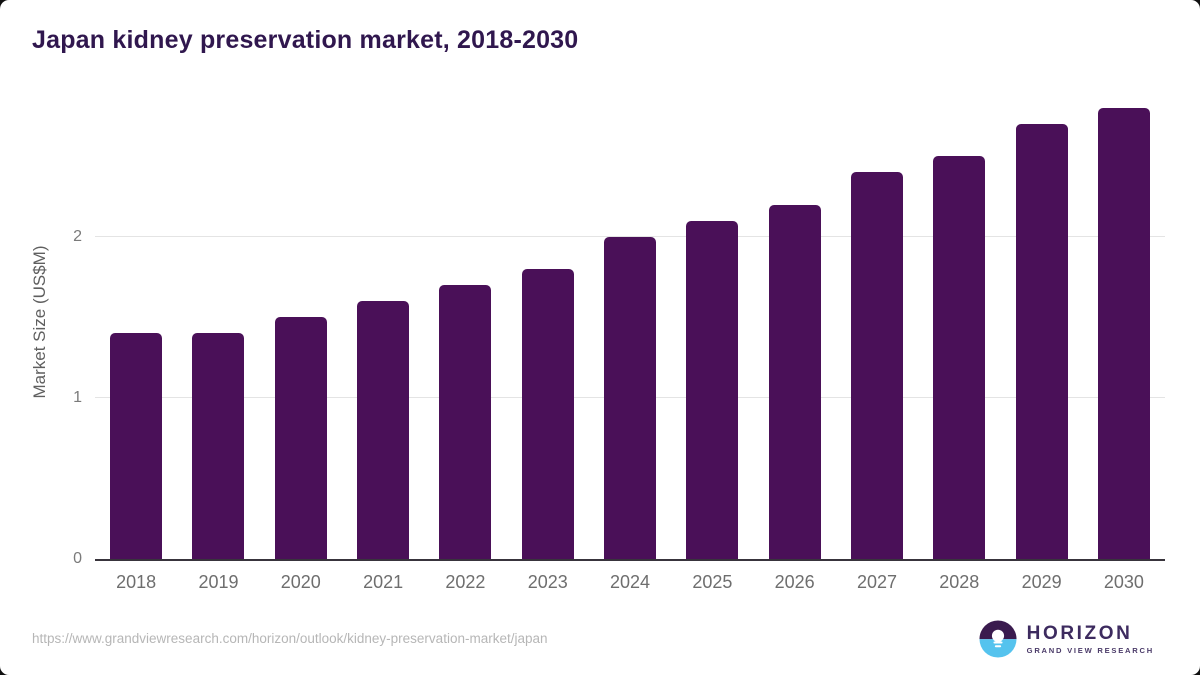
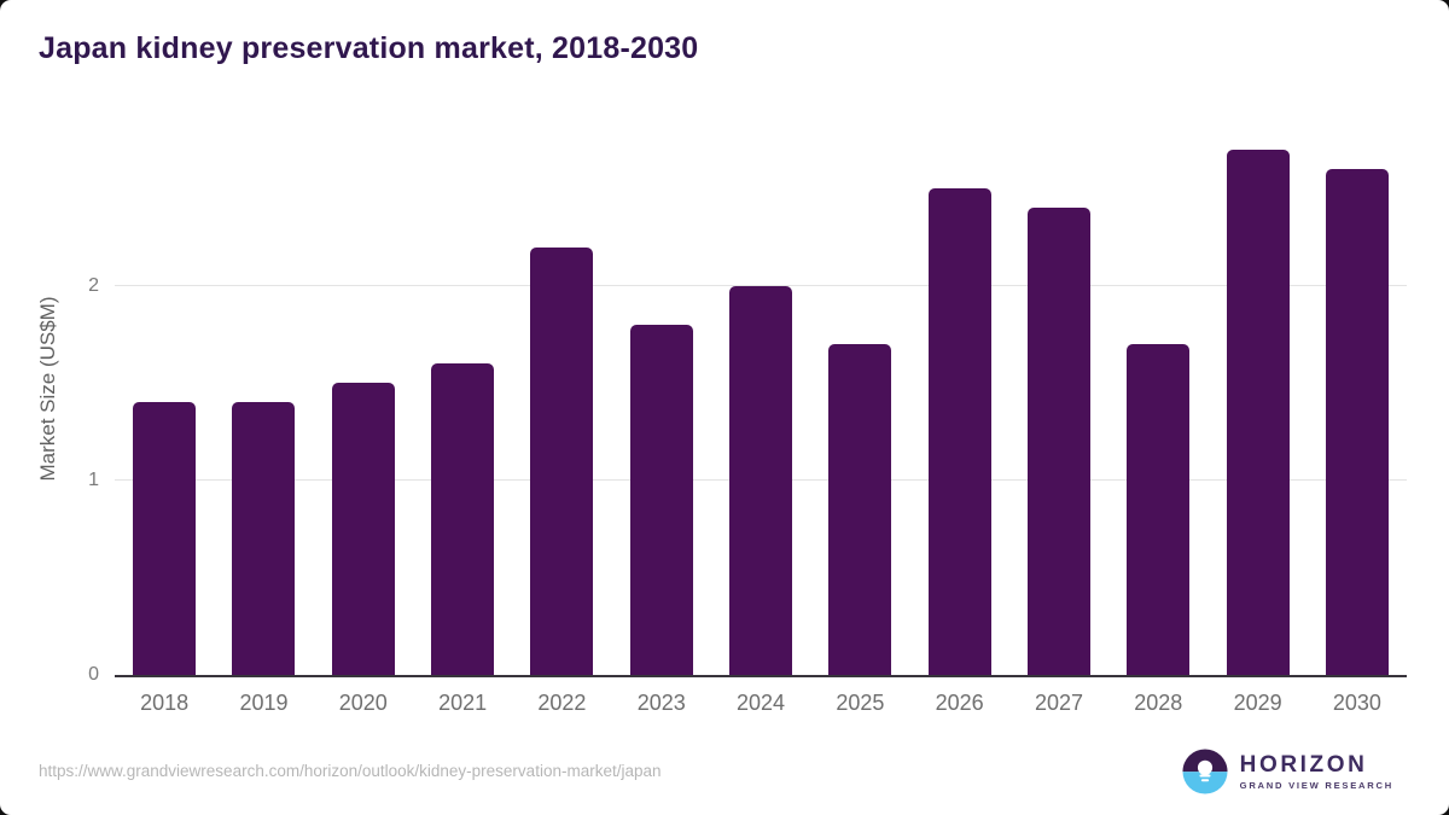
2022: 1.7 -> 2.2
2025: 2.1 -> 1.7
2026: 2.2 -> 2.5
2028: 2.5 -> 1.7
2030: 2.8 -> 2.6
